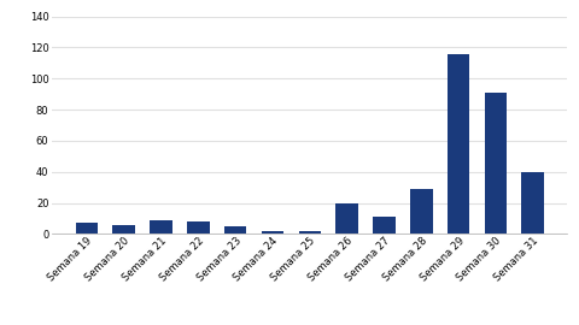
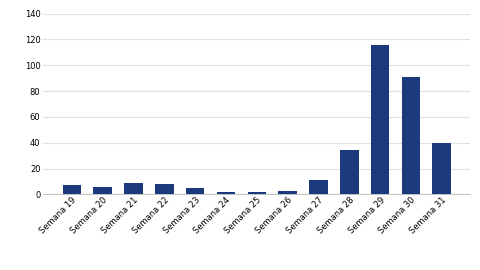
Semana 26: 20 -> 3
Semana 28: 29 -> 34
